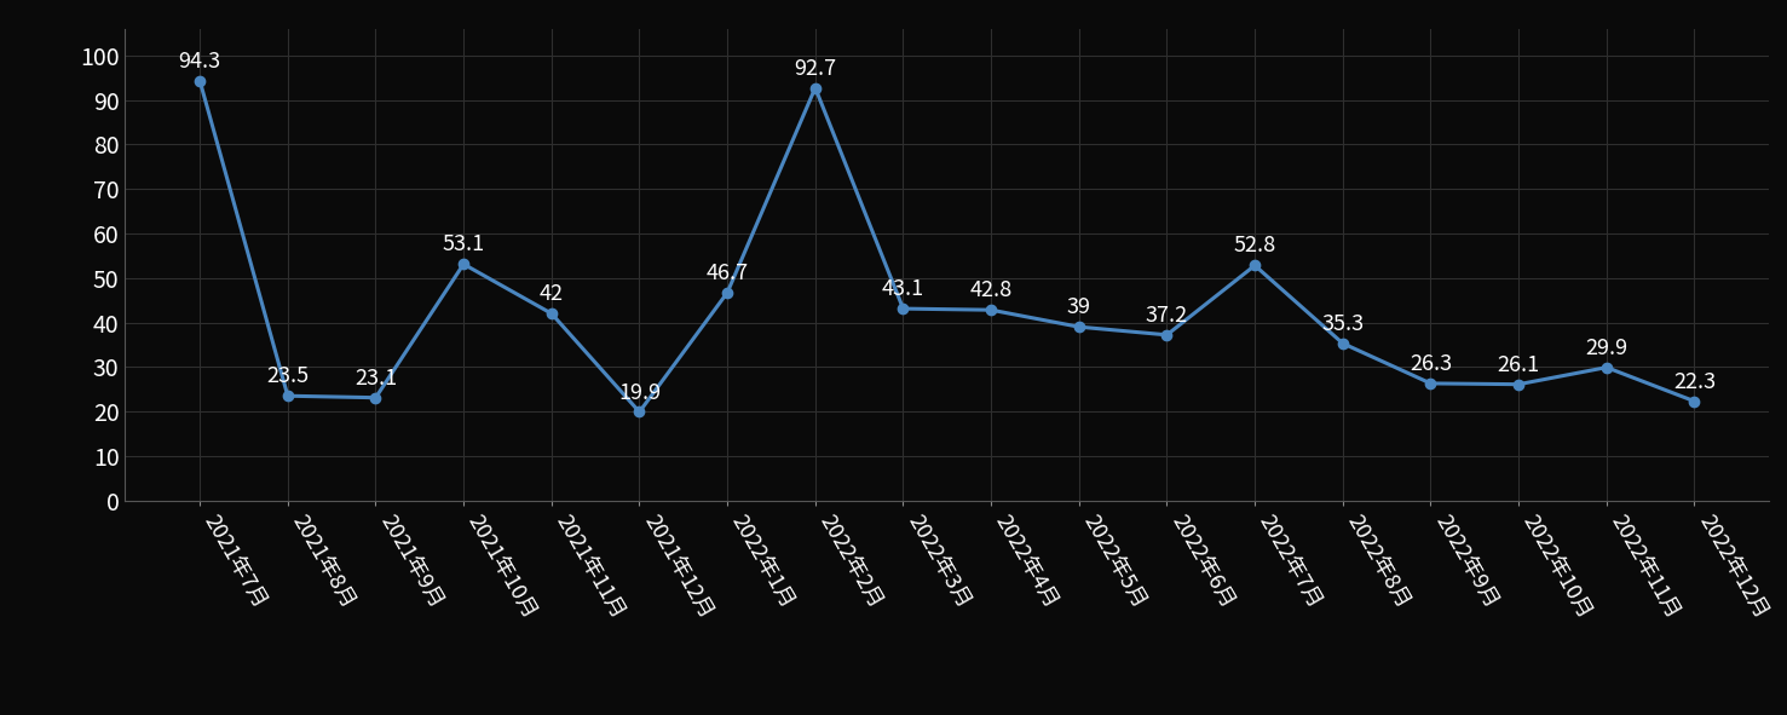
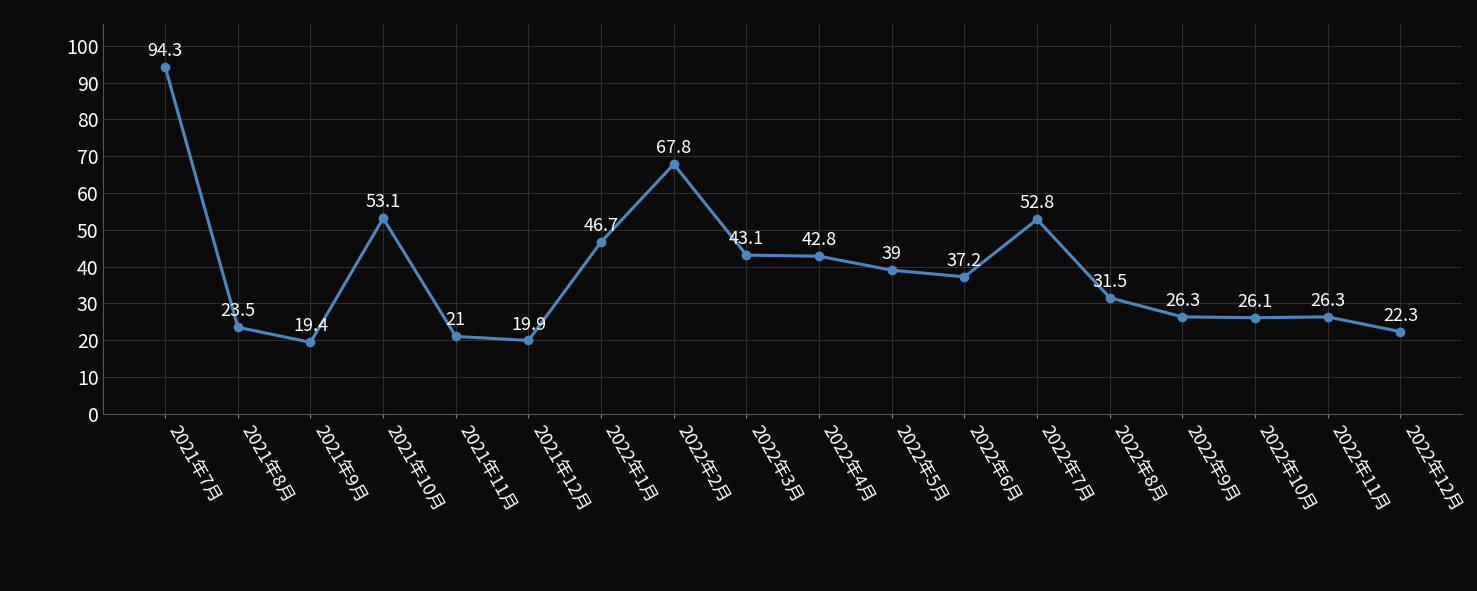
2021年9月: 23.1 -> 19.4
2021年11月: 42 -> 21
2022年2月: 92.7 -> 67.8
2022年8月: 35.3 -> 31.5
2022年11月: 29.9 -> 26.3
